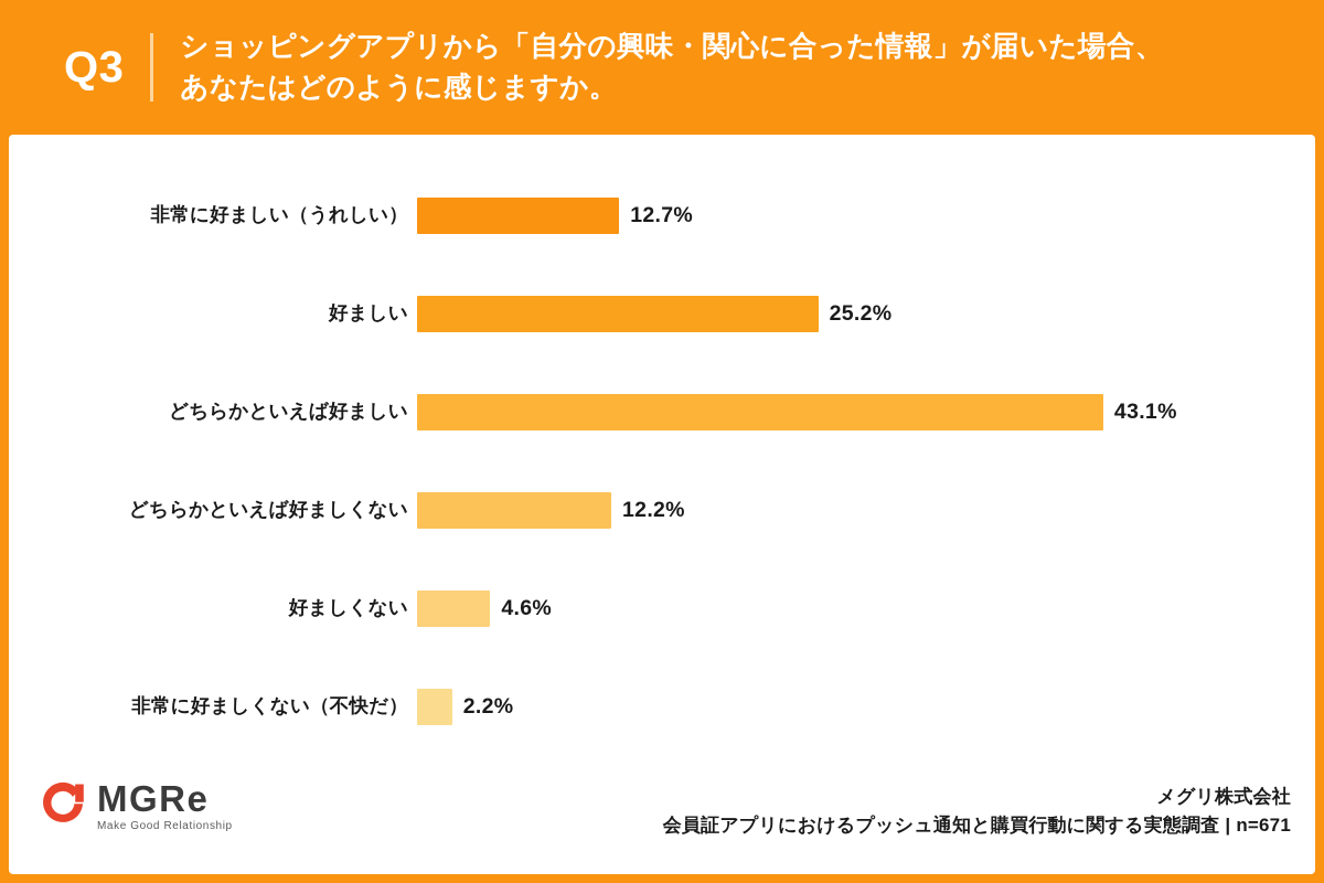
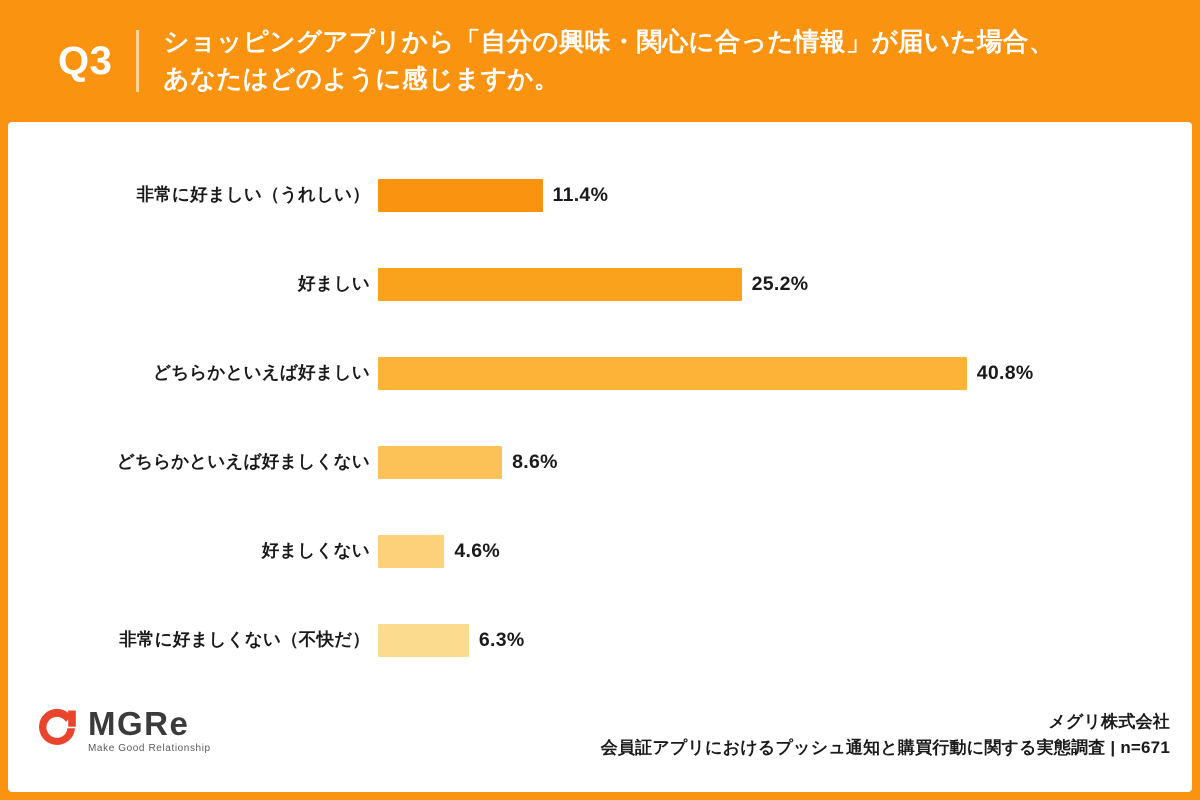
非常に好ましい（うれしい）: 12.7% -> 11.4%
どちらかといえば好ましい: 43.1% -> 40.8%
どちらかといえば好ましくない: 12.2% -> 8.6%
非常に好ましくない（不快だ）: 2.2% -> 6.3%
